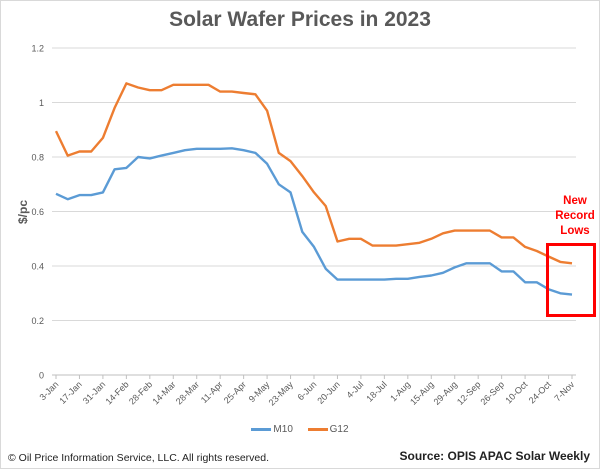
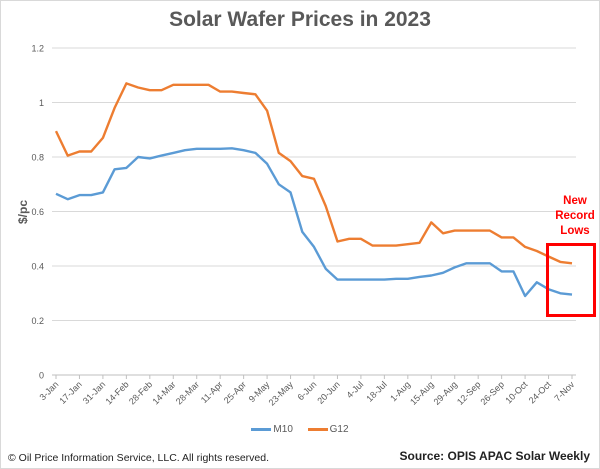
G12/6-Jun: 0.67 -> 0.72
G12/15-Aug: 0.50 -> 0.56
M10/10-Oct: 0.34 -> 0.29
